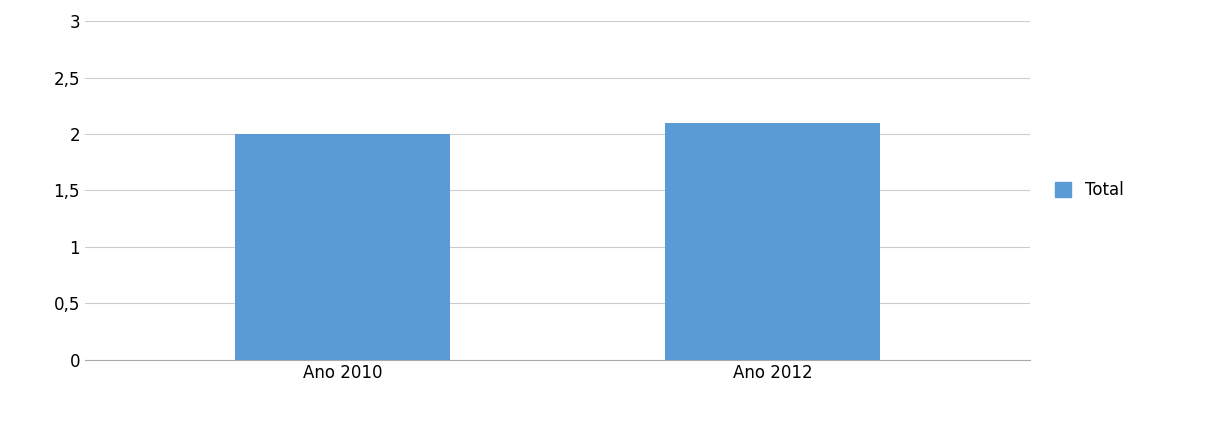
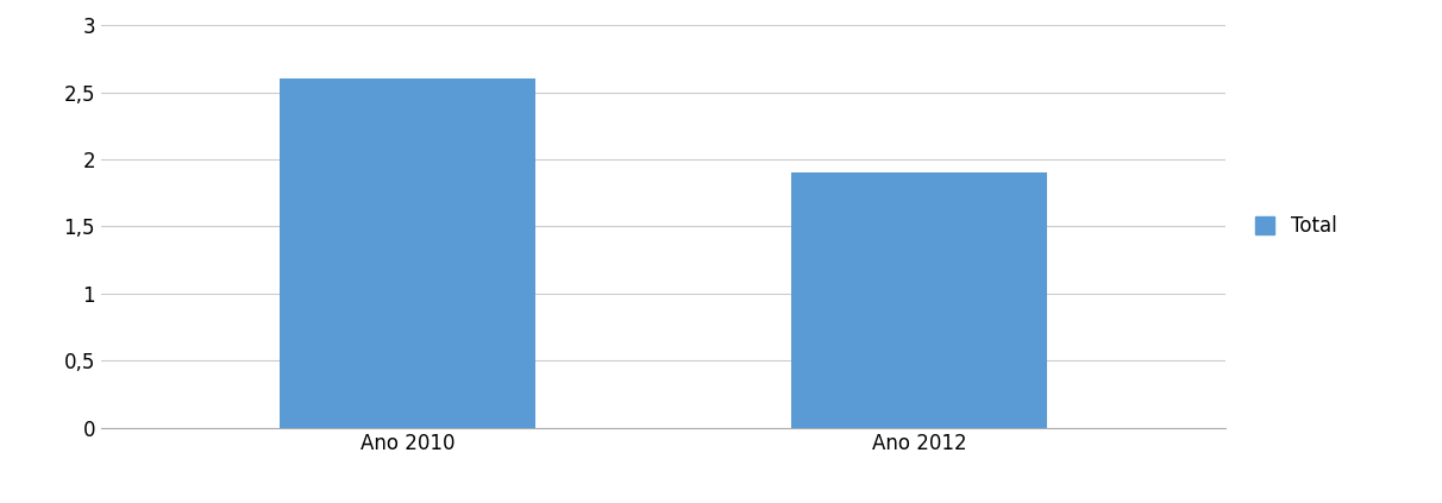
Ano 2010: 2,0 -> 2,6
Ano 2012: 2,1 -> 1,9
